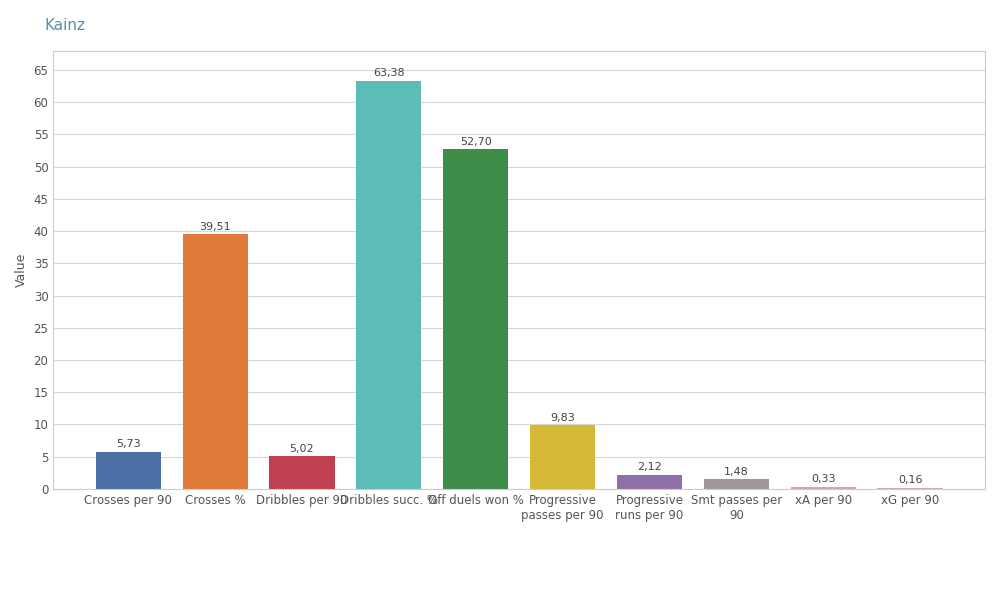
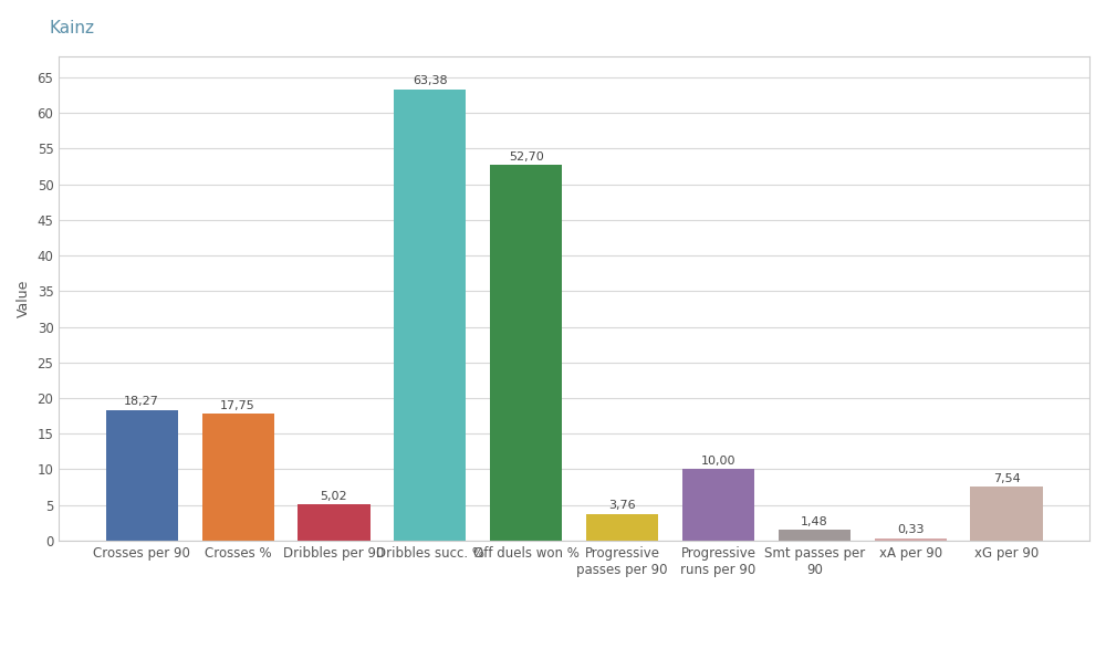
Crosses per 90: 5,73 -> 18,27
Crosses %: 39,51 -> 17,75
Progressive passes per 90: 9,83 -> 3,76
Progressive runs per 90: 2,12 -> 10,00
xG per 90: 0,16 -> 7,54
